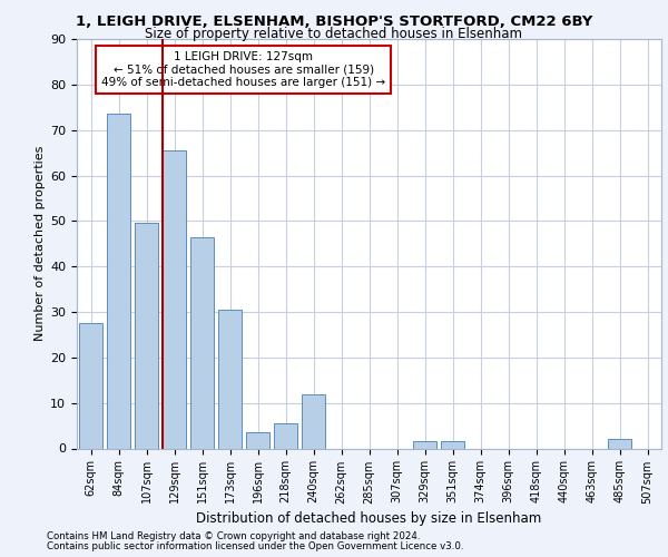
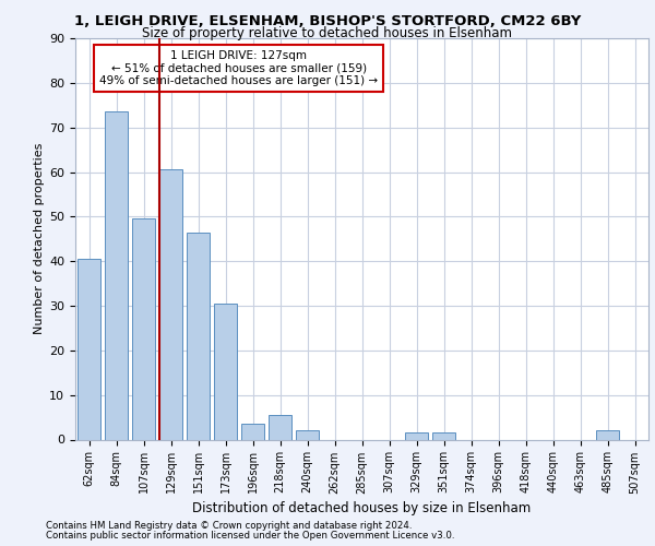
62sqm: 27.5 -> 40.5
129sqm: 65.5 -> 60.5
240sqm: 12.0 -> 2.0
